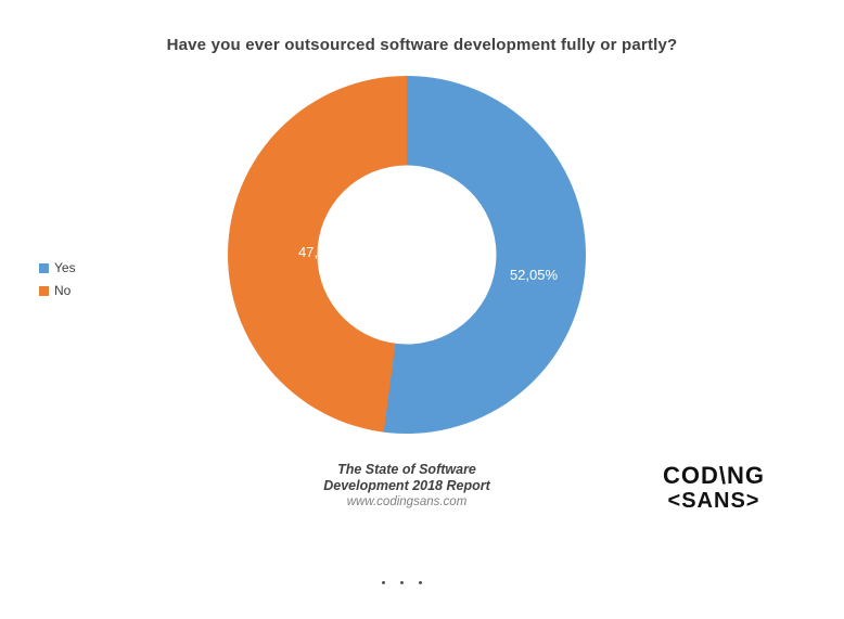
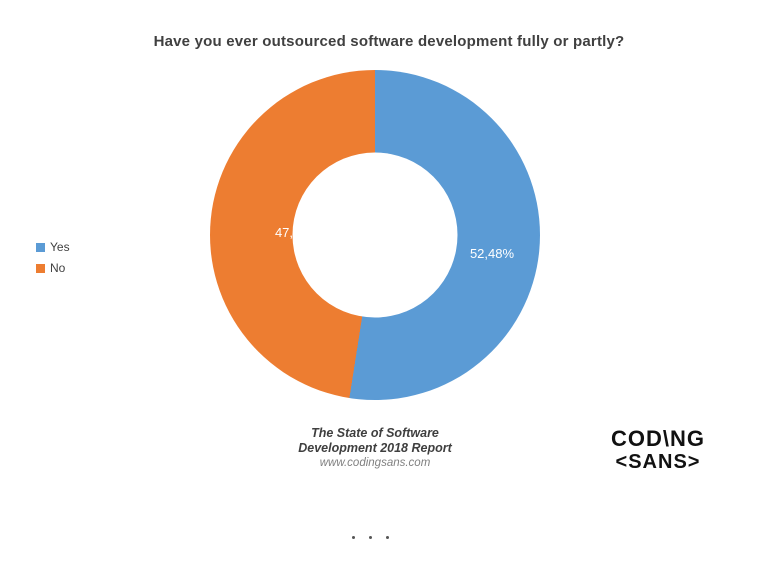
Yes: 52,05% -> 52,48%
No: 47,95% -> 47,52%
